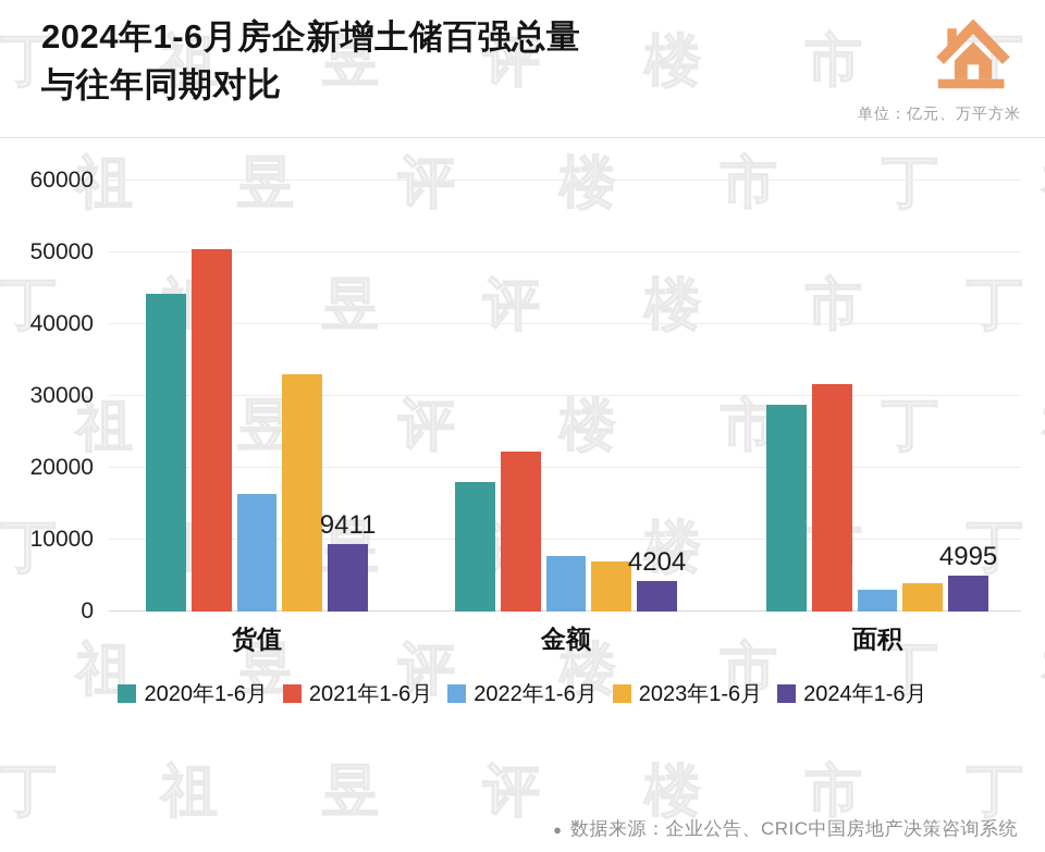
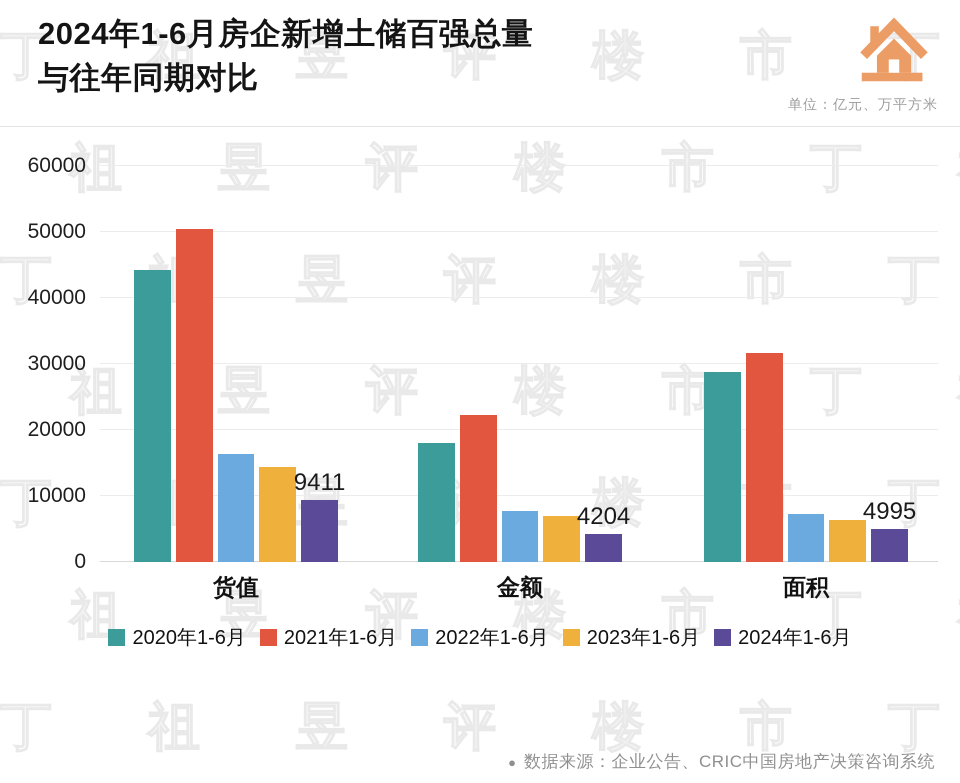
2023年1-6月/货值: 33000 -> 14000
2022年1-6月/面积: 3000 -> 7000
2023年1-6月/面积: 4000 -> 6000
